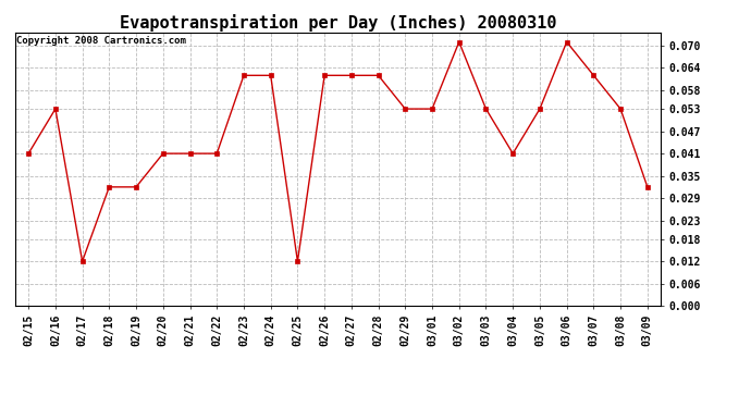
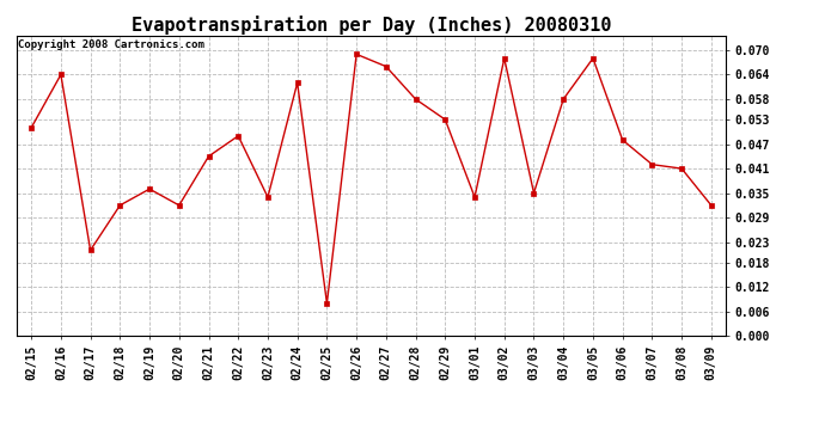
02/15: 0.041 -> 0.051
02/16: 0.053 -> 0.064
02/17: 0.012 -> 0.021
02/19: 0.032 -> 0.036
02/20: 0.041 -> 0.032
02/21: 0.041 -> 0.044
02/22: 0.041 -> 0.049
02/23: 0.062 -> 0.034
02/25: 0.012 -> 0.008
02/26: 0.062 -> 0.069
02/27: 0.062 -> 0.066
02/28: 0.062 -> 0.058
03/01: 0.053 -> 0.034
03/02: 0.071 -> 0.068
03/03: 0.053 -> 0.035
03/04: 0.041 -> 0.058
03/05: 0.053 -> 0.068
03/06: 0.071 -> 0.048
03/07: 0.062 -> 0.042
03/08: 0.053 -> 0.041
